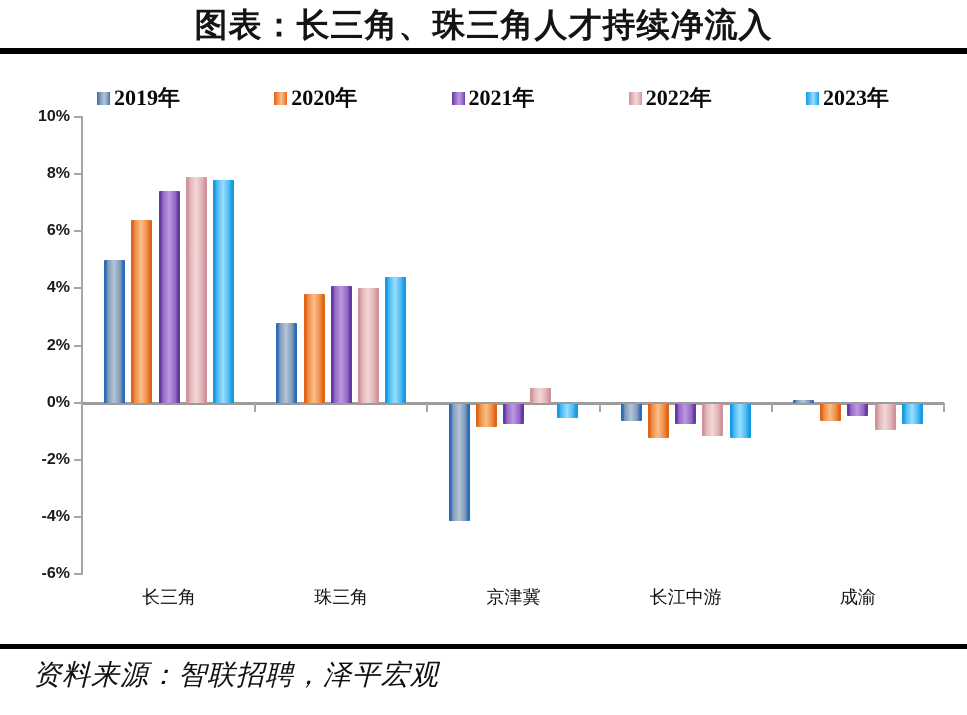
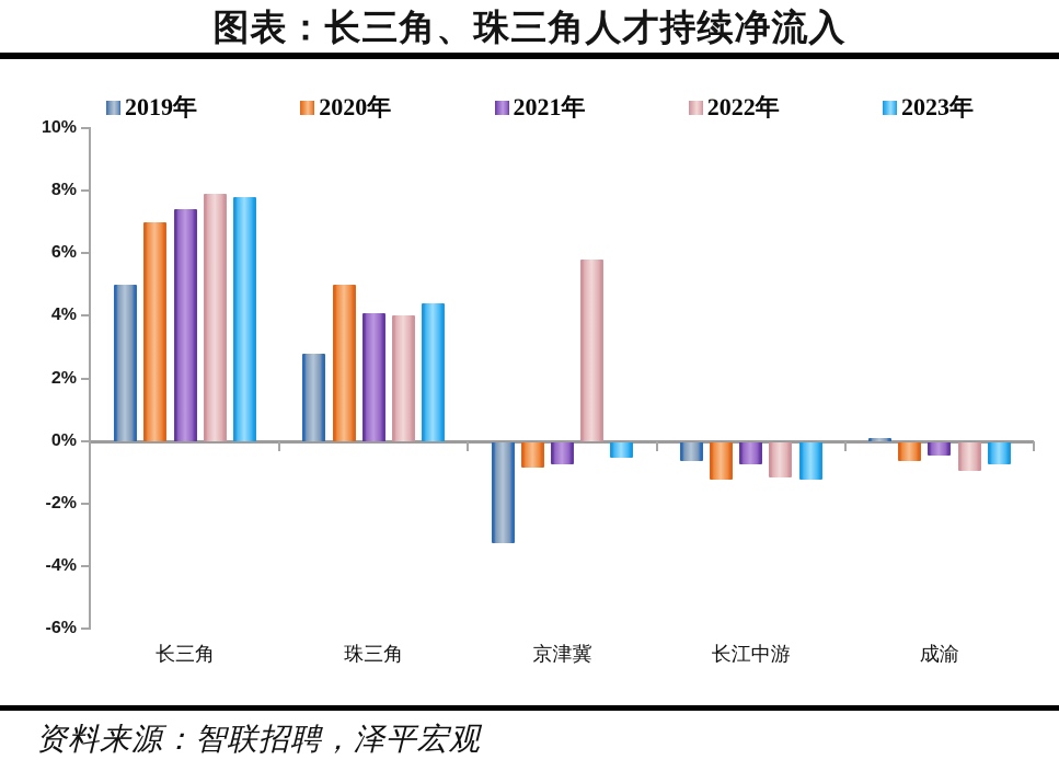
2020年/长三角: 6.4% -> 7.0%
2020年/珠三角: 3.8% -> 5.0%
2019年/京津冀: -4.1% -> -3.2%
2022年/京津冀: 0.5% -> 5.8%
